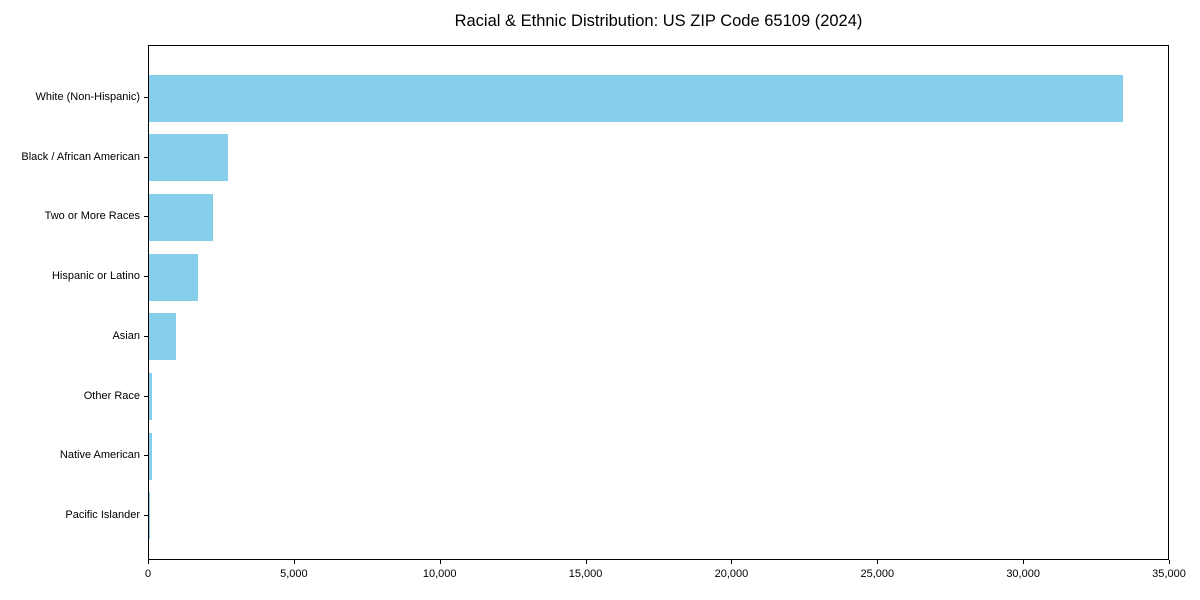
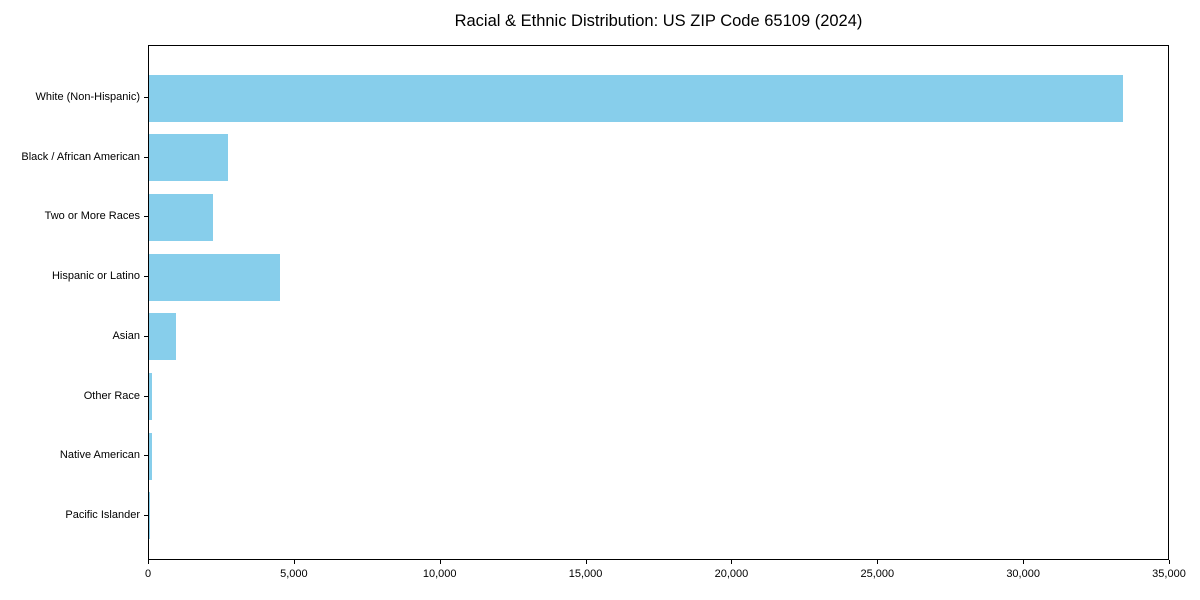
Hispanic or Latino: 1700 -> 4500
